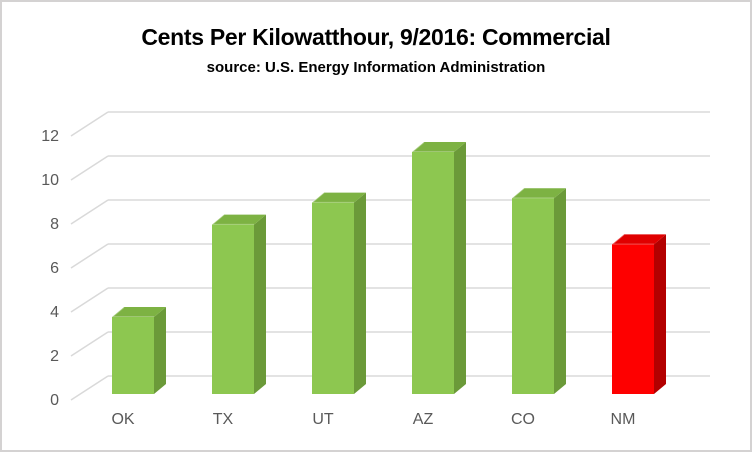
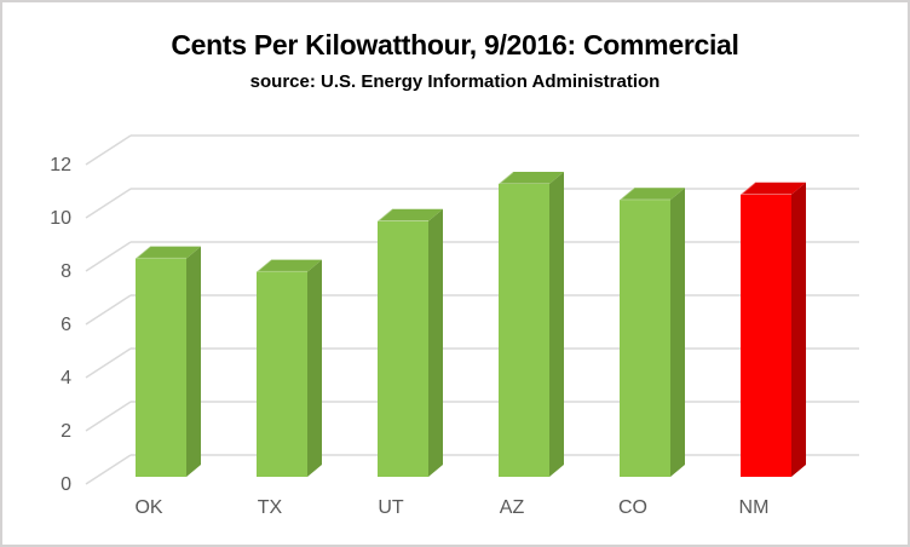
OK: 3.5 -> 8.2
UT: 8.7 -> 9.6
CO: 8.9 -> 10.4
NM: 6.8 -> 10.6
